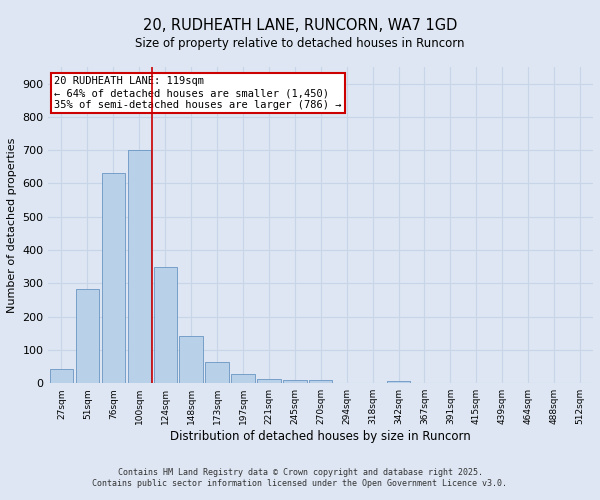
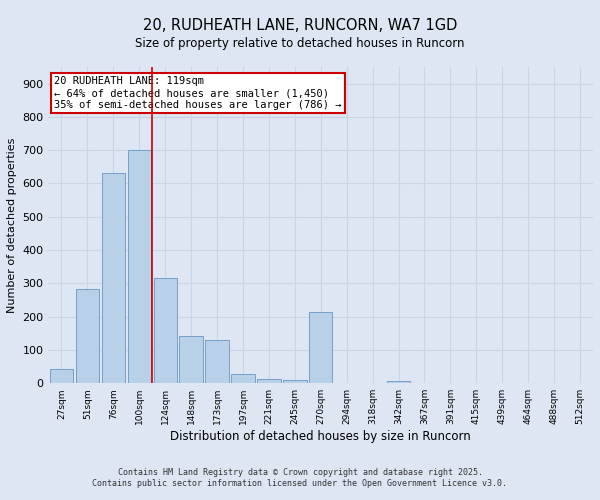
124sqm: 350 -> 315
173sqm: 65 -> 130
270sqm: 11 -> 215
